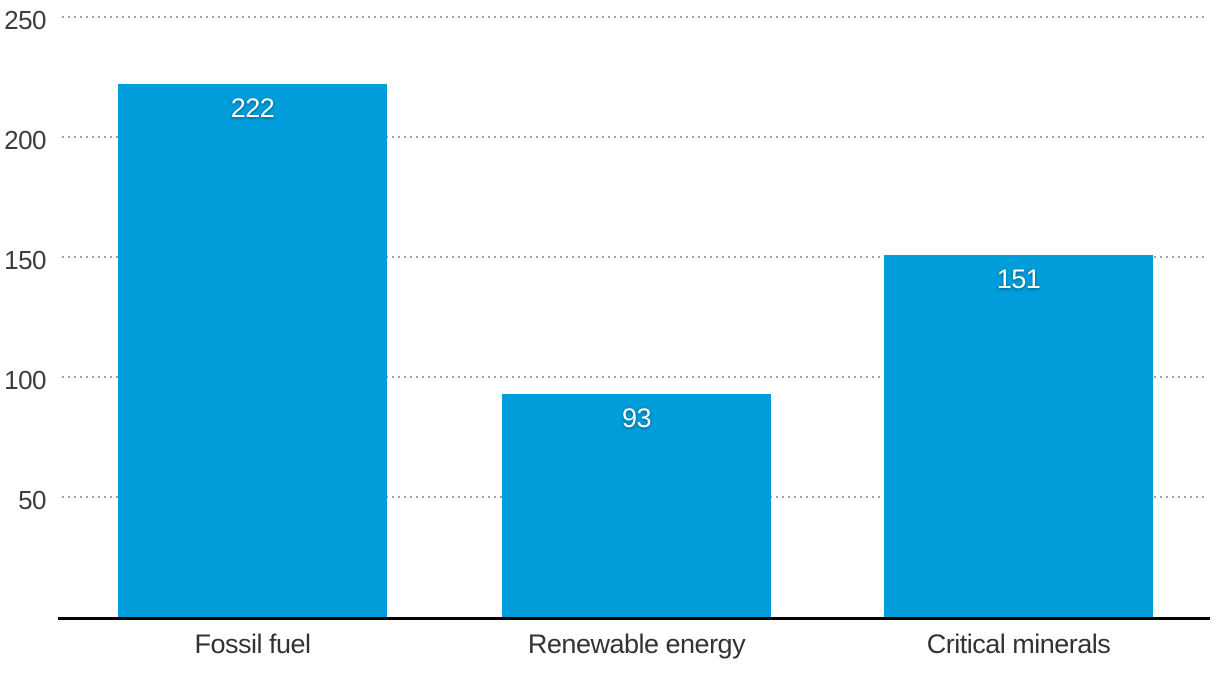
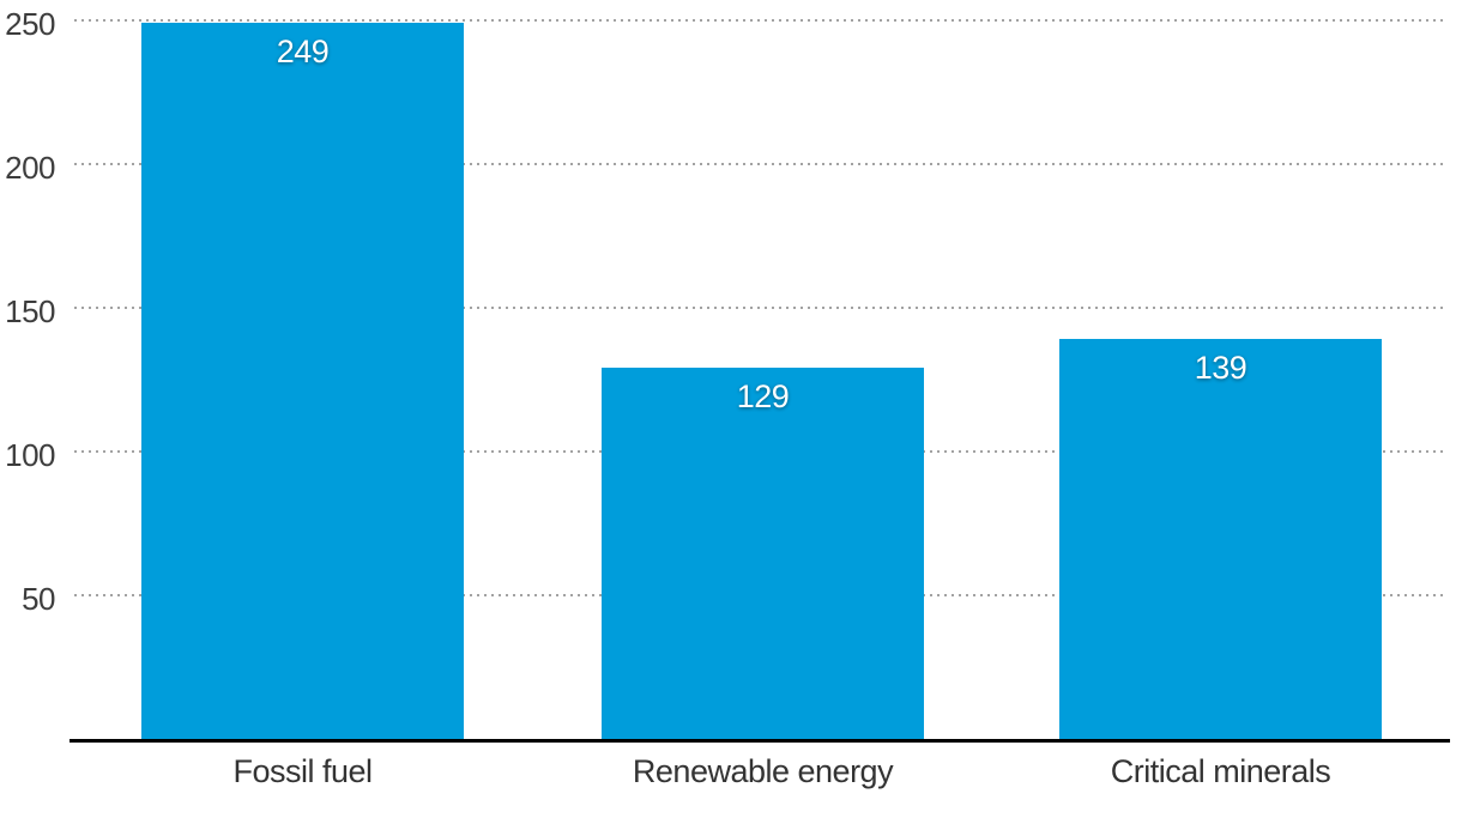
Fossil fuel: 222 -> 249
Renewable energy: 93 -> 129
Critical minerals: 151 -> 139
